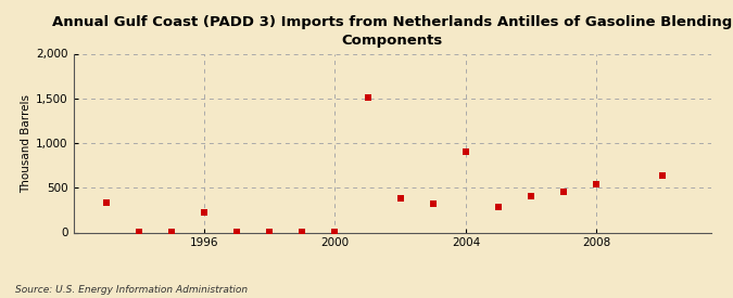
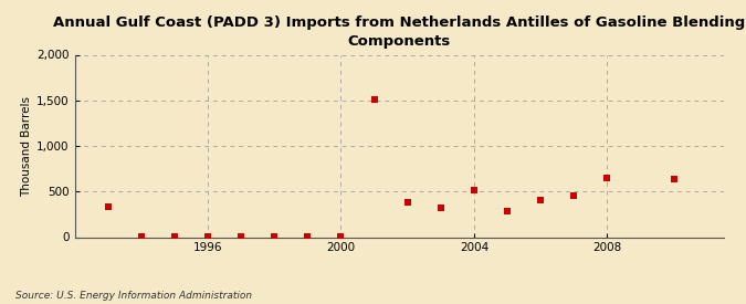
1996: 220 -> 10
2004: 900 -> 510
2008: 540 -> 650
